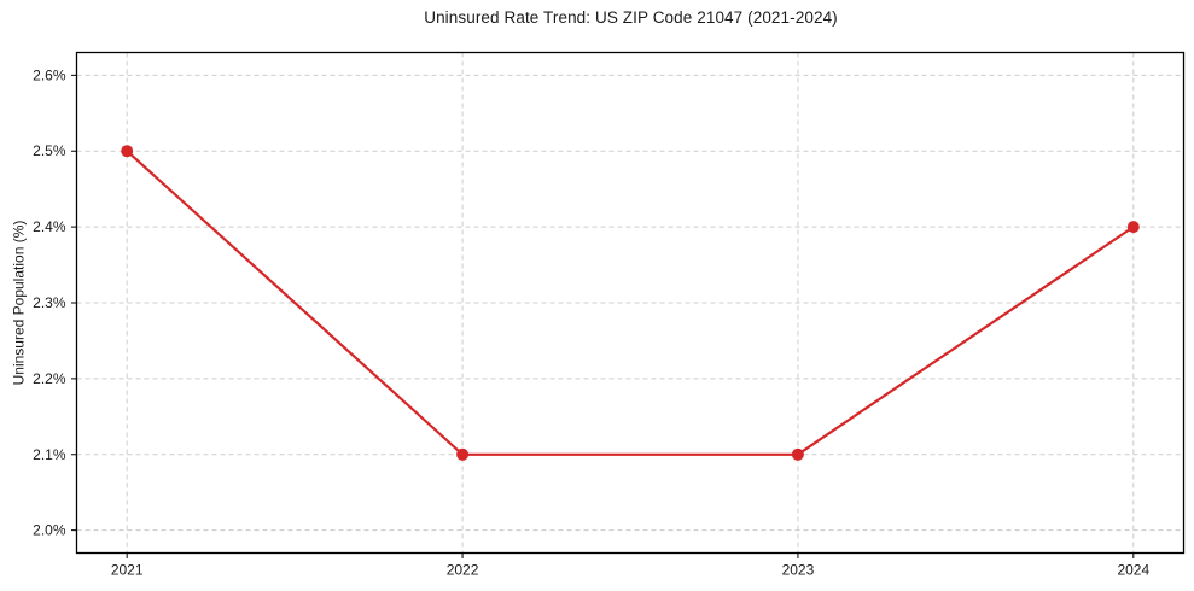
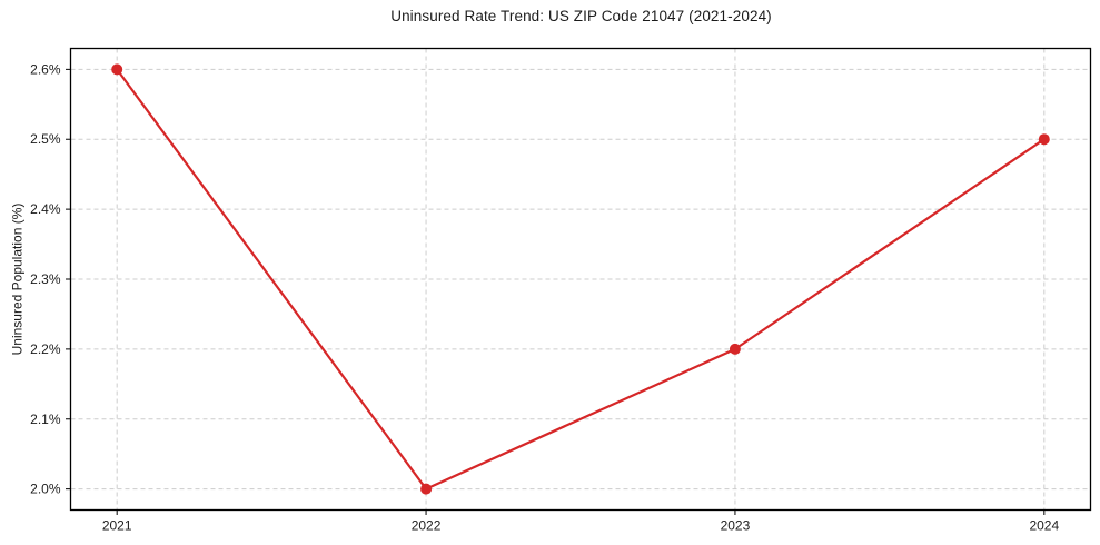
2021: 2.5% -> 2.6%
2022: 2.1% -> 2.0%
2023: 2.1% -> 2.2%
2024: 2.4% -> 2.5%
